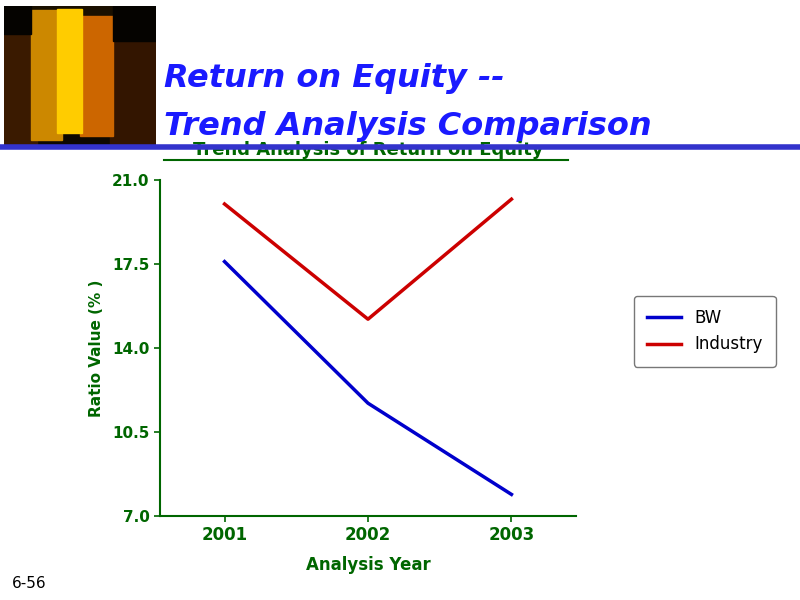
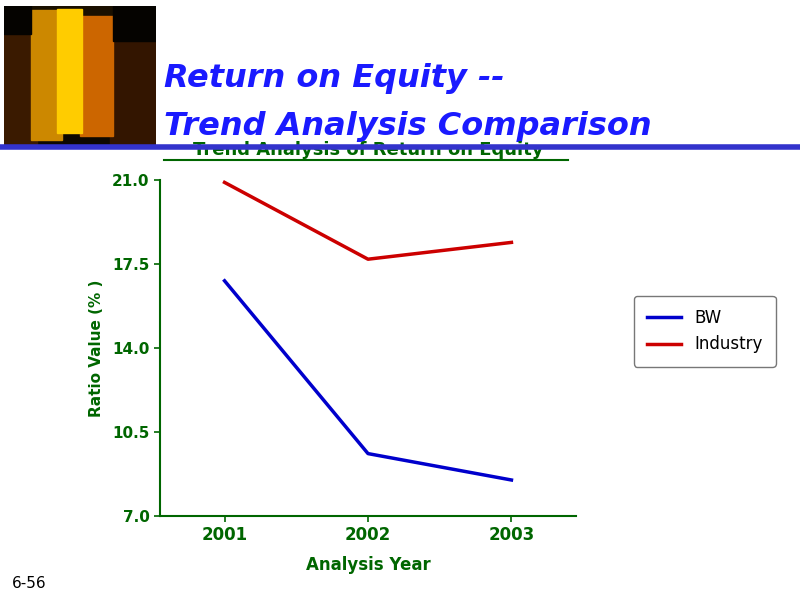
BW/2001: 17.6 -> 16.8
Industry/2001: 20.0 -> 20.9
BW/2002: 11.7 -> 9.6
Industry/2002: 15.2 -> 17.7
BW/2003: 7.9 -> 8.5
Industry/2003: 20.2 -> 18.4
